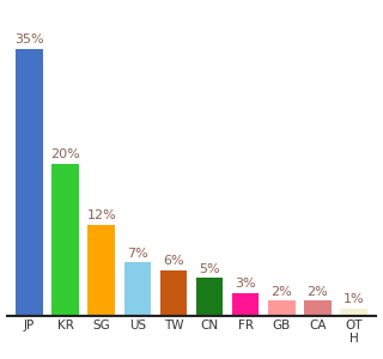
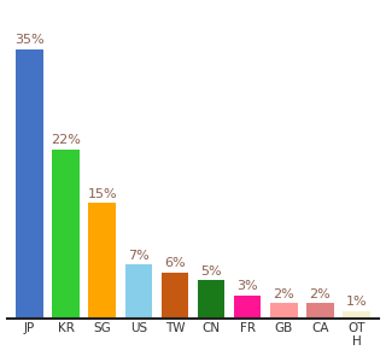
KR: 20% -> 22%
SG: 12% -> 15%
